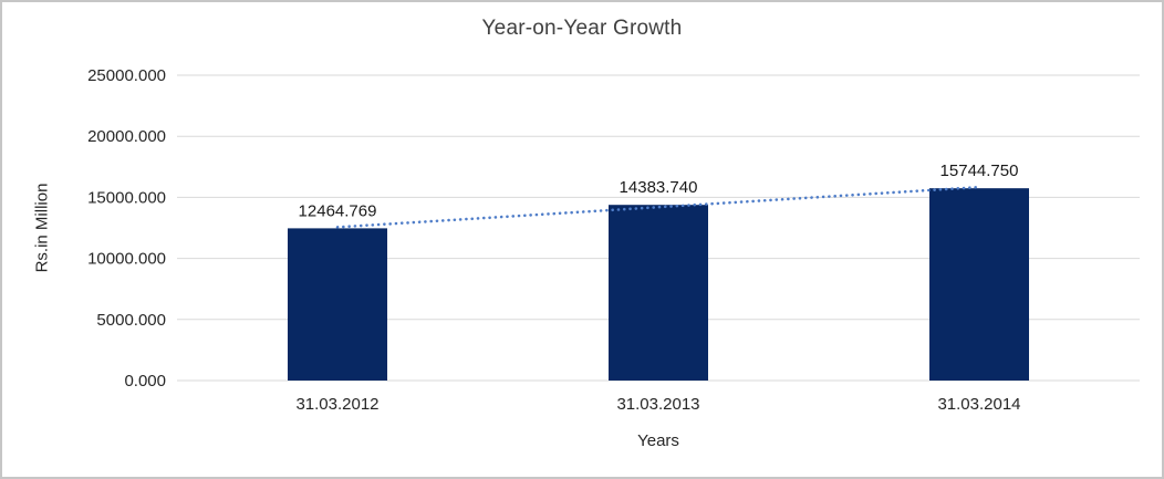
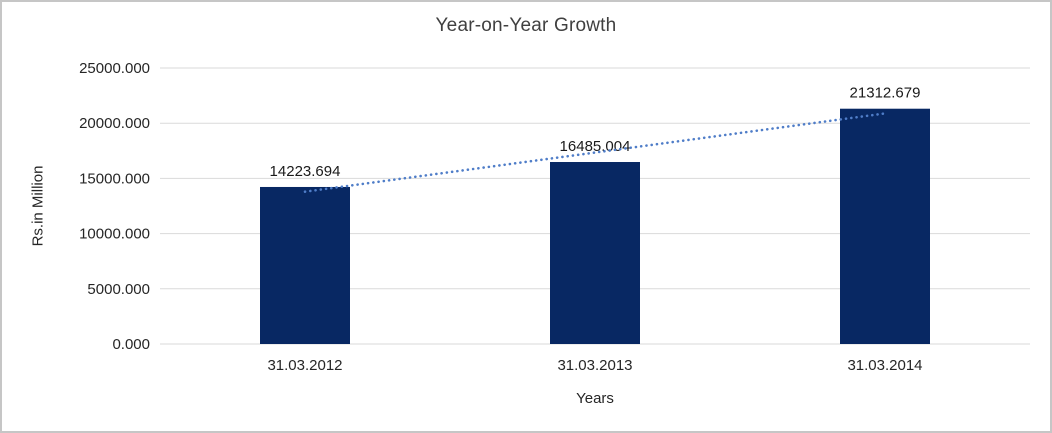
31.03.2012: 12464.769 -> 14223.694
31.03.2013: 14383.740 -> 16485.004
31.03.2014: 15744.750 -> 21312.679
